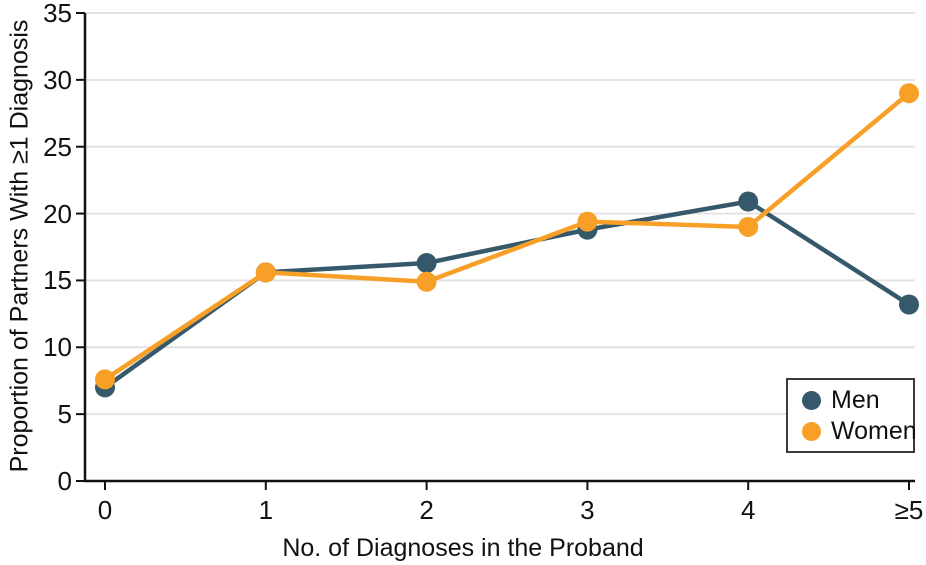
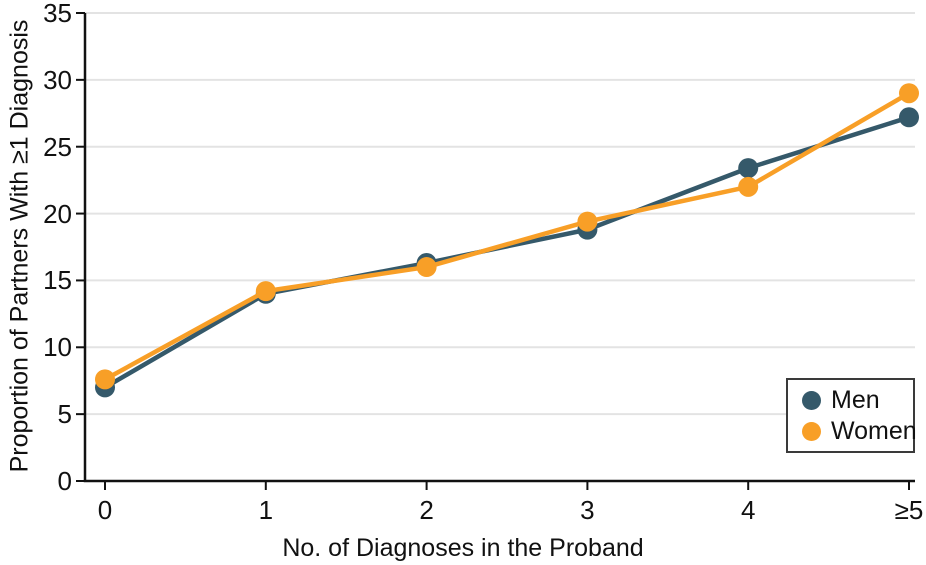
Men/1: 15.6 -> 14.0
Women/1: 15.6 -> 14.2
Women/2: 14.9 -> 16.0
Men/4: 20.9 -> 23.4
Women/4: 19.0 -> 22.0
Men/≥5: 13.2 -> 27.2
